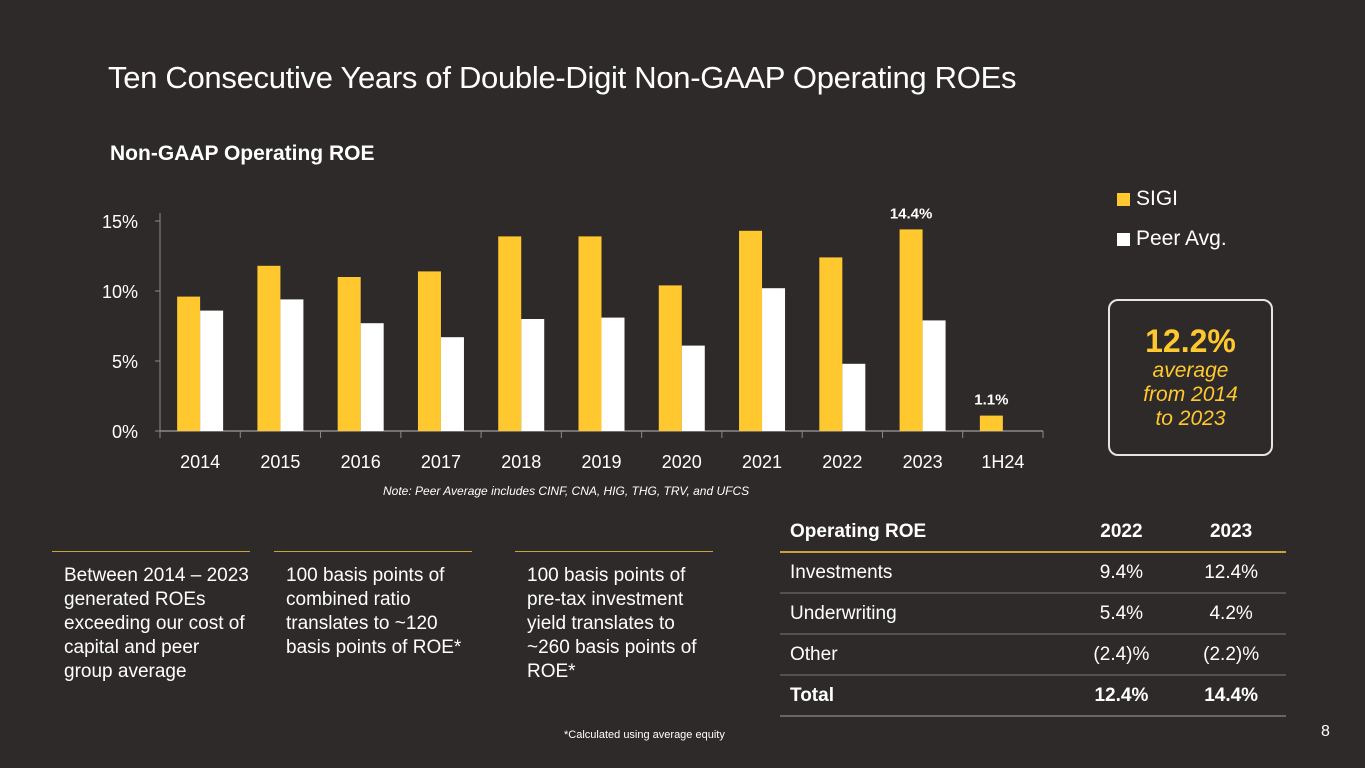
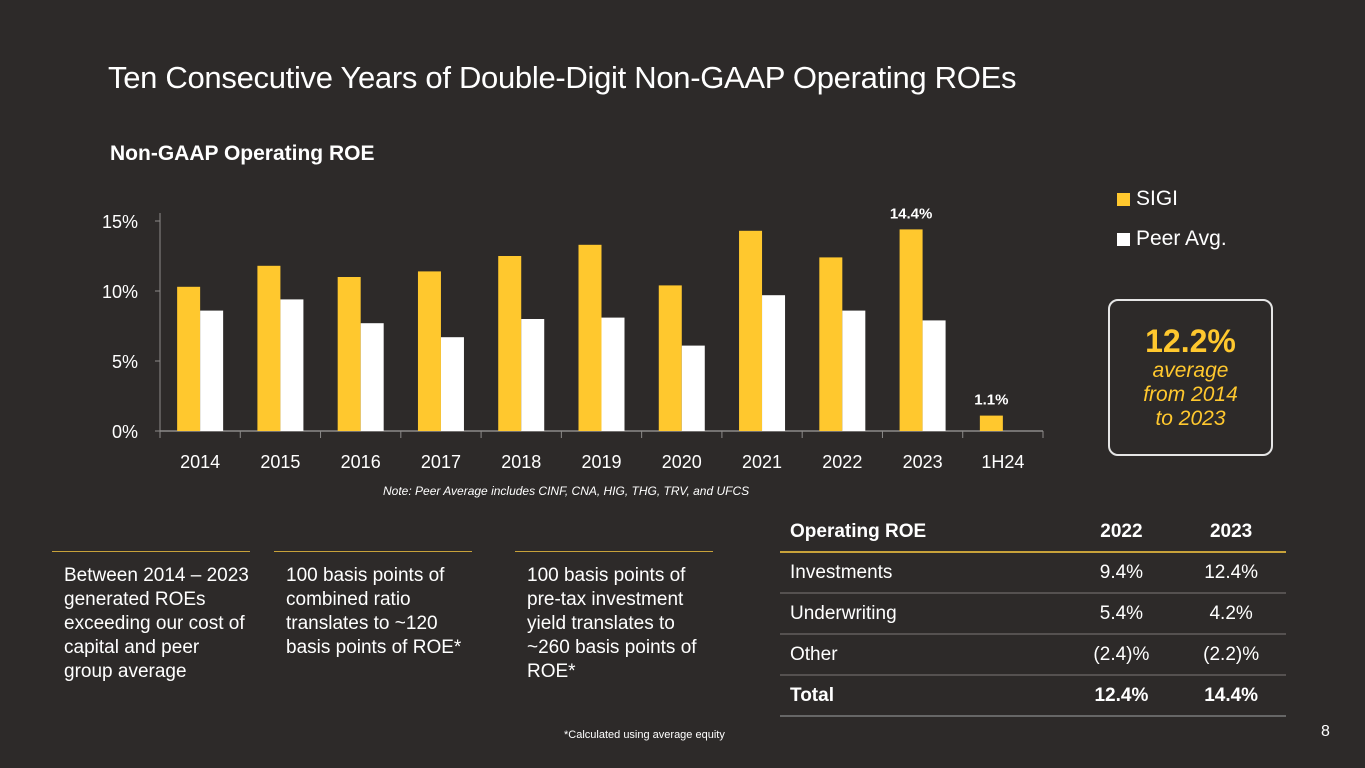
SIGI/2014: 9.6% -> 10.3%
SIGI/2018: 13.9% -> 12.5%
SIGI/2019: 13.9% -> 13.3%
Peer Avg./2021: 10.2% -> 9.7%
Peer Avg./2022: 4.8% -> 8.6%
